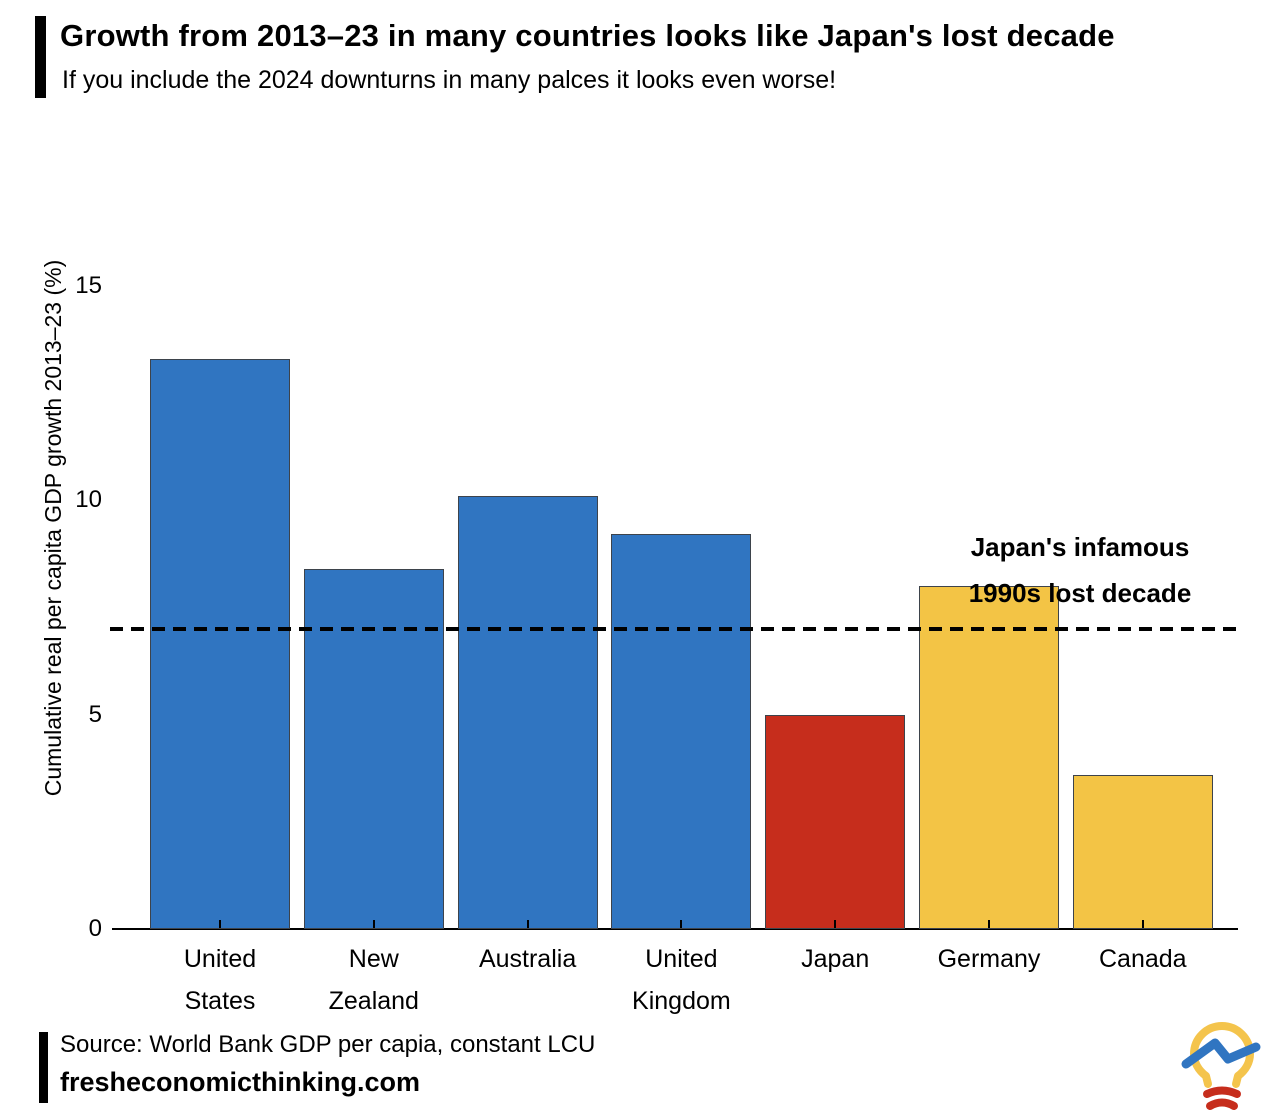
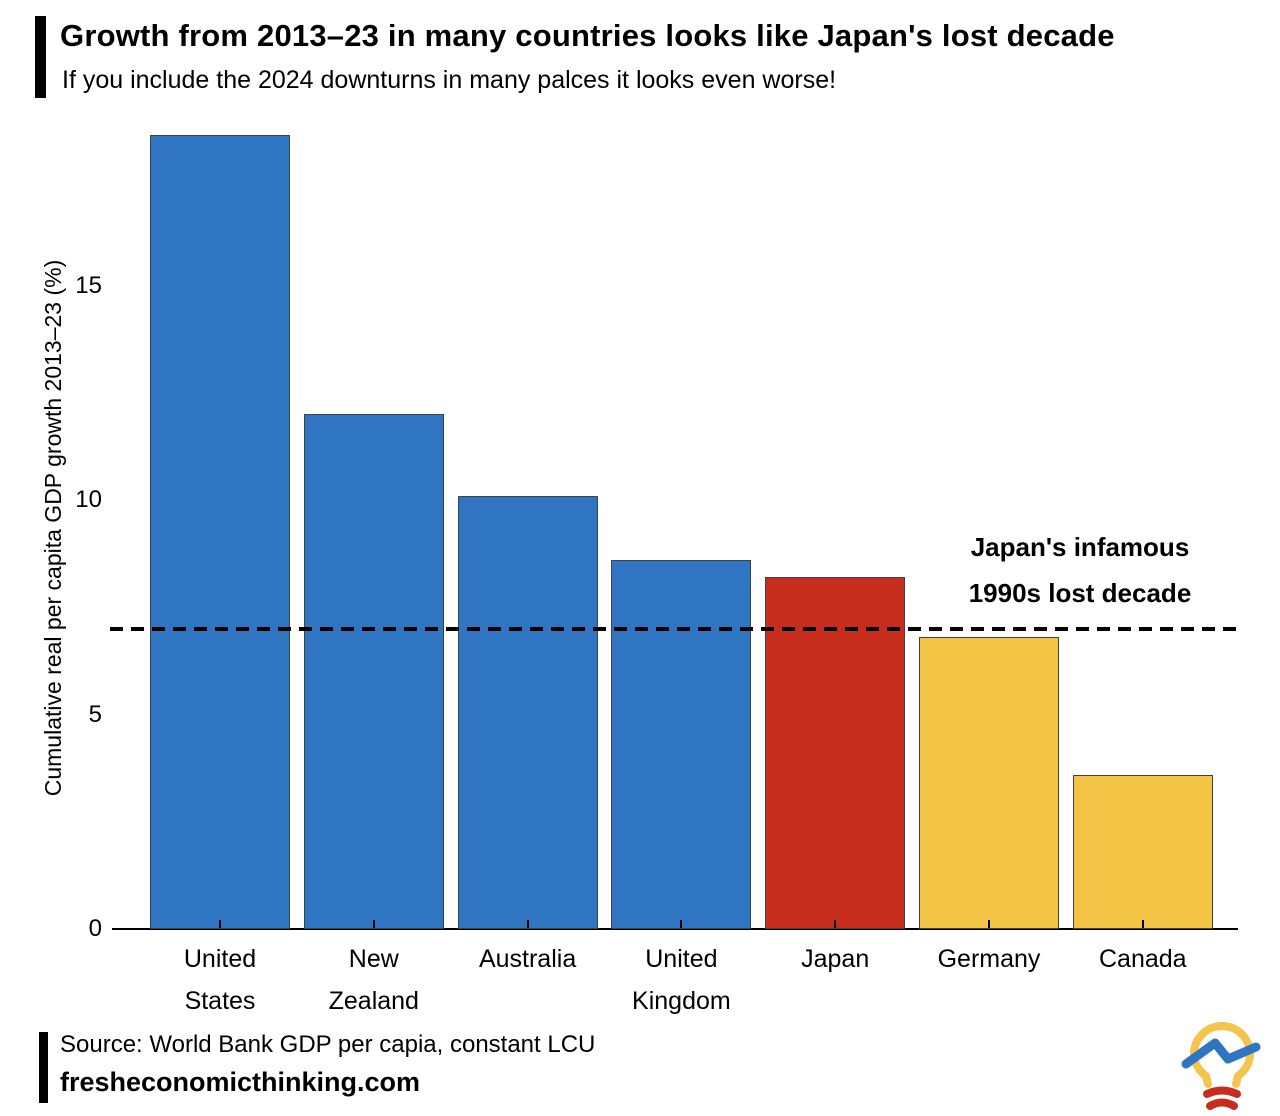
United States: 13.3 -> 18.5
New Zealand: 8.4 -> 12.0
United Kingdom: 9.2 -> 8.6
Japan: 5.0 -> 8.2
Germany: 8.0 -> 6.8
